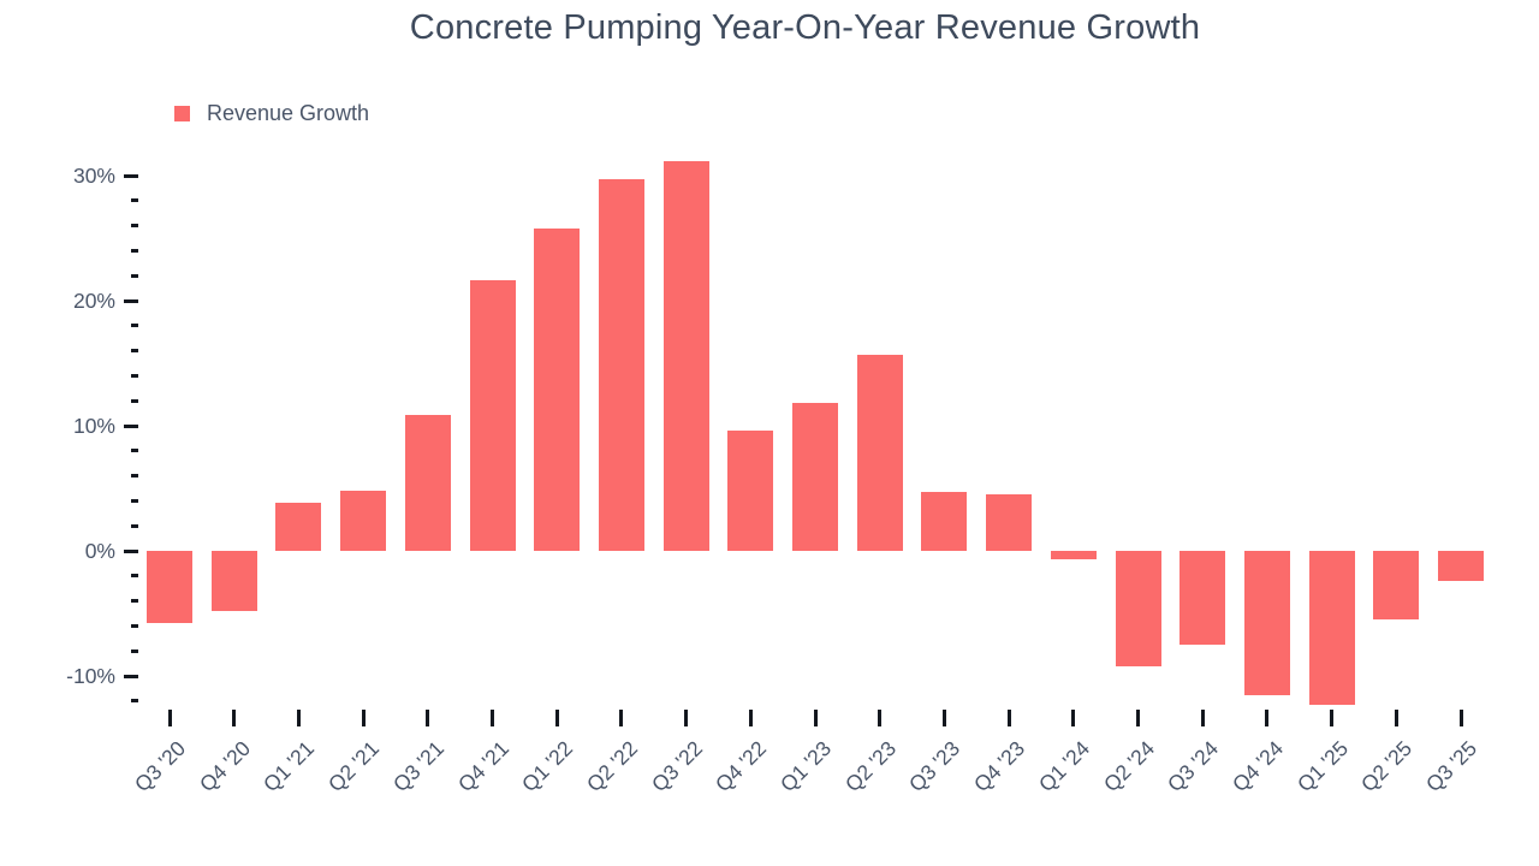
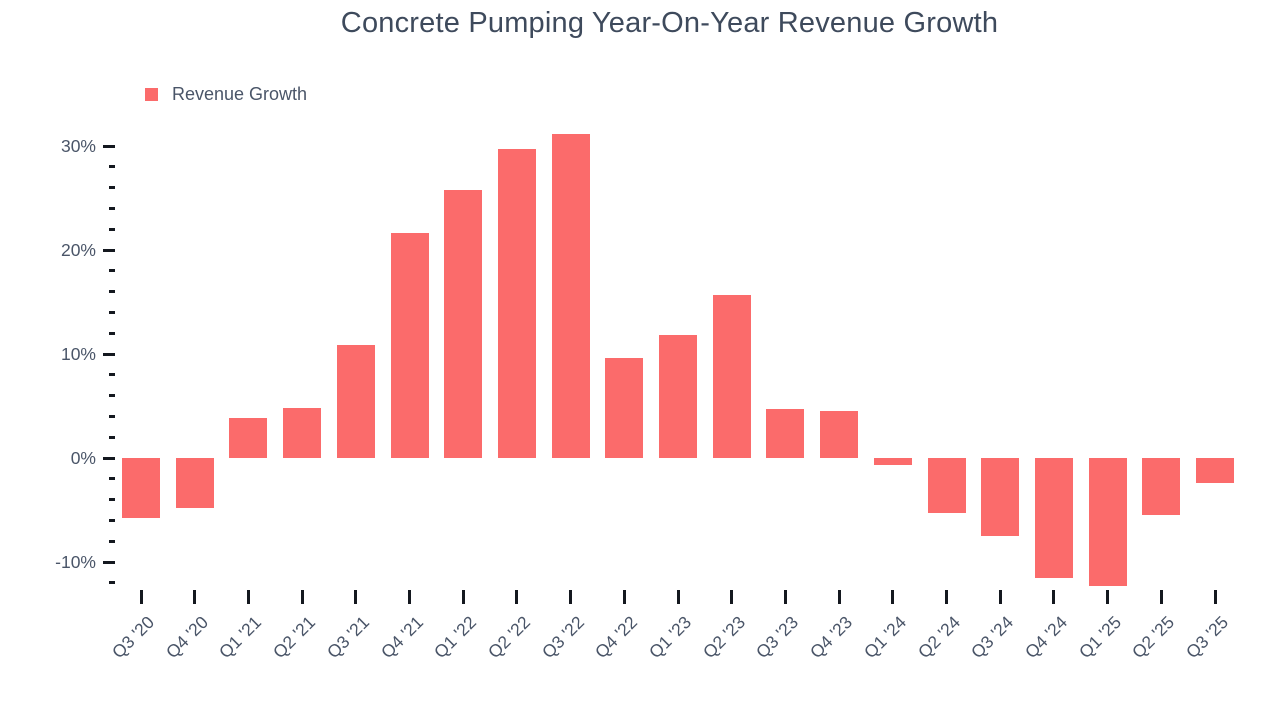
Q2 '24: -9.2% -> -5.3%
